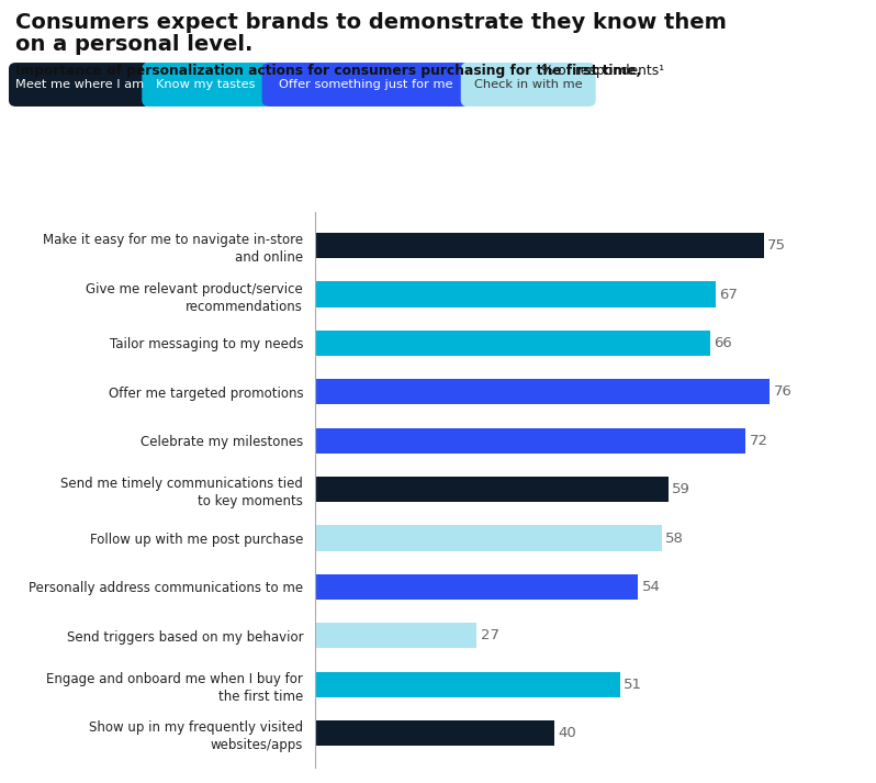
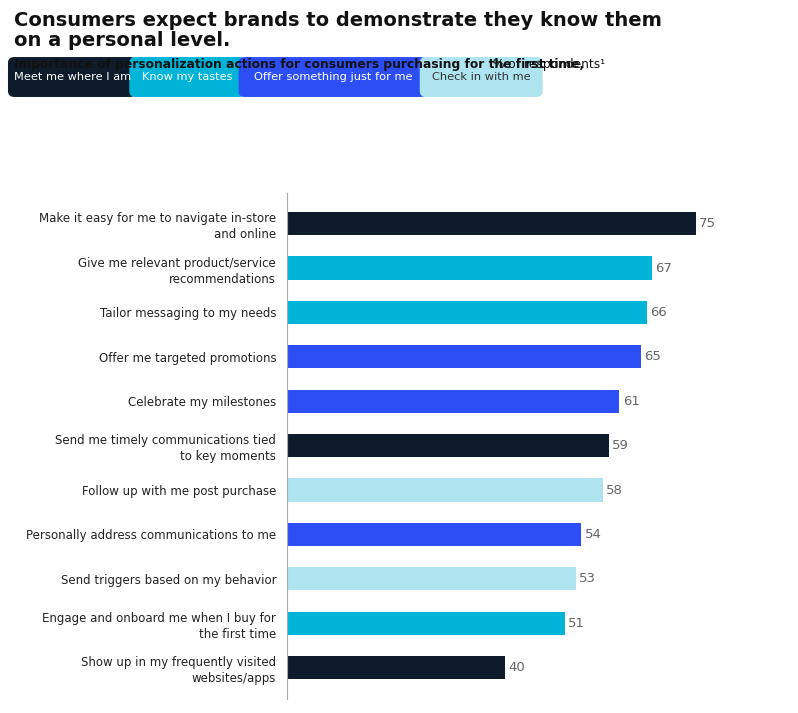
Offer me targeted promotions: 76 -> 65
Celebrate my milestones: 72 -> 61
Send triggers based on my behavior: 27 -> 53
